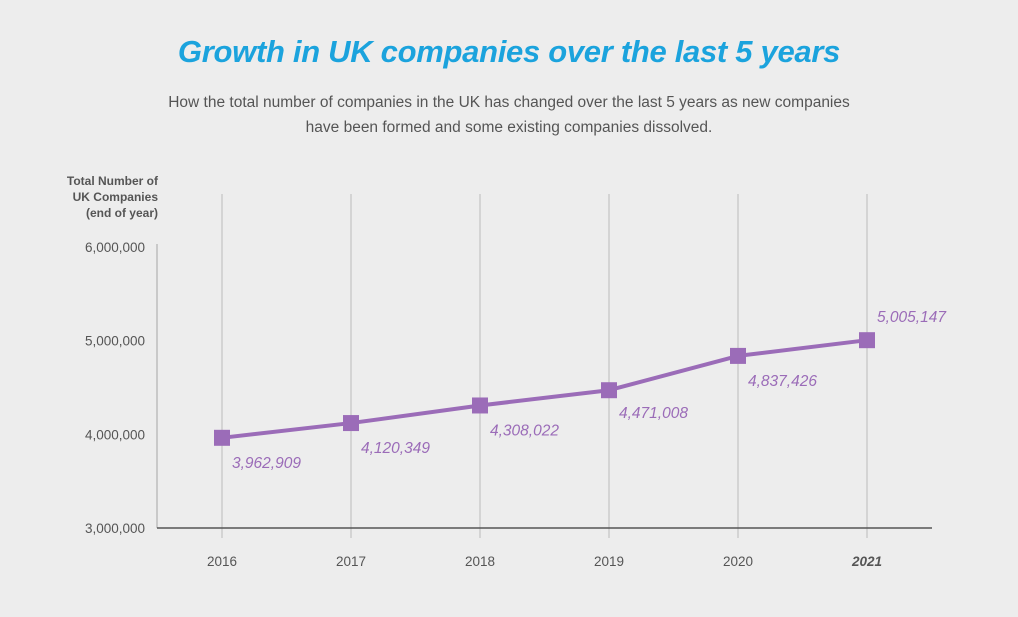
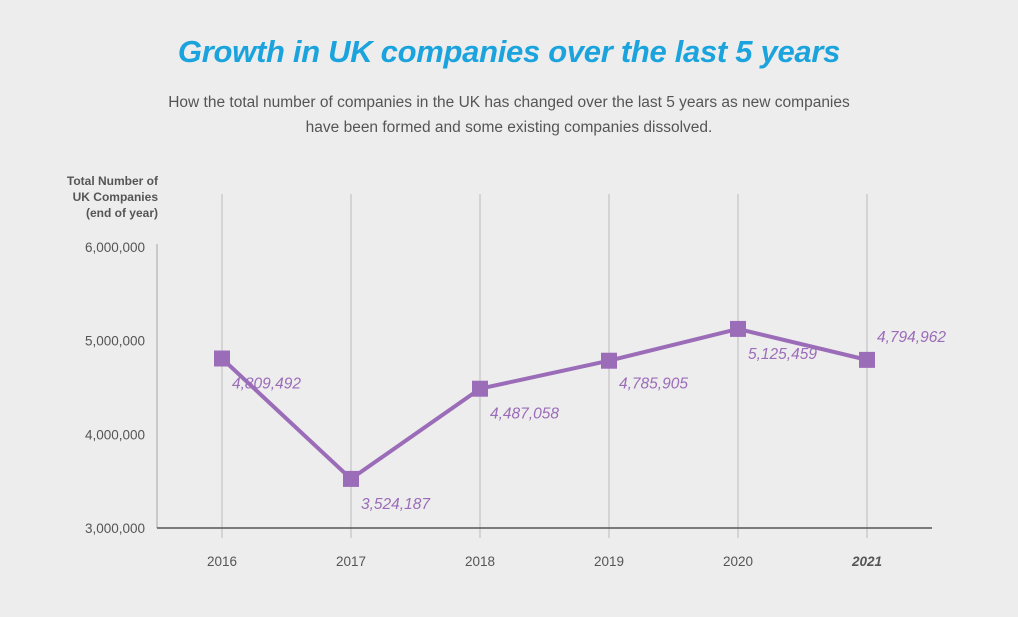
2016: 3,962,909 -> 4,809,492
2017: 4,120,349 -> 3,524,187
2018: 4,308,022 -> 4,487,058
2019: 4,471,008 -> 4,785,905
2020: 4,837,426 -> 5,125,459
2021: 5,005,147 -> 4,794,962
